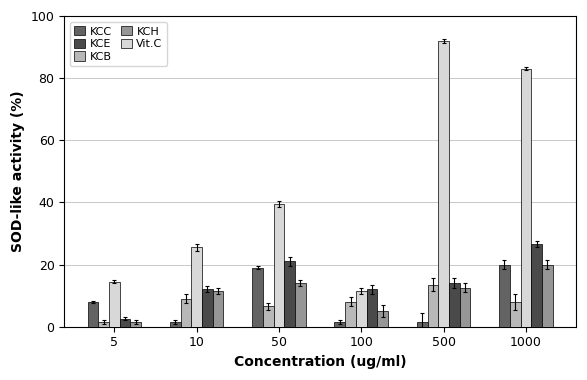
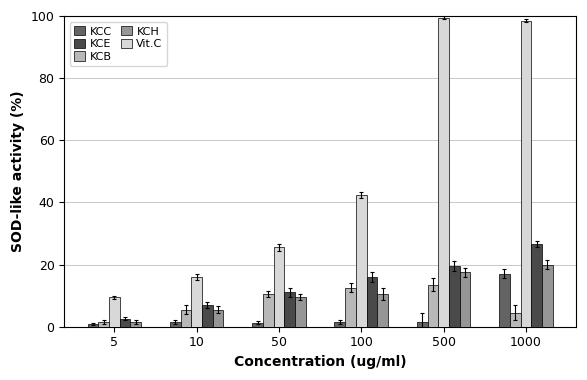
KCC/5: 8.0 -> 0.8
Vit.C/5: 14.5 -> 9.5
KCB/10: 9.0 -> 5.5
Vit.C/10: 25.5 -> 16.0
KCE/10: 12.0 -> 7.0
KCH/10: 11.5 -> 5.5
KCC/50: 19.0 -> 1.2
KCB/50: 6.5 -> 10.5
Vit.C/50: 39.5 -> 25.5
KCE/50: 21.0 -> 11.0
KCH/50: 14.0 -> 9.5
KCB/100: 8.0 -> 12.5
Vit.C/100: 11.5 -> 42.5
KCE/100: 12.0 -> 16.0
KCH/100: 5.0 -> 10.5
Vit.C/500: 92.0 -> 99.5
KCE/500: 14.0 -> 19.5
KCH/500: 12.5 -> 17.5
KCC/1000: 20.0 -> 17.0
KCB/1000: 8.0 -> 4.5
Vit.C/1000: 83.0 -> 98.5
